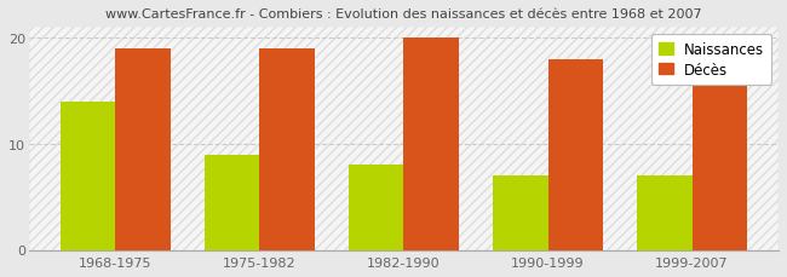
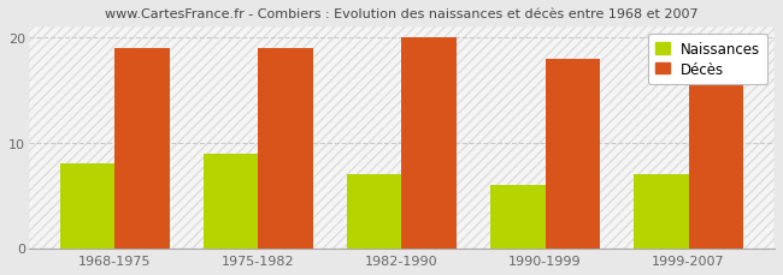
Naissances/1968-1975: 14 -> 8
Naissances/1982-1990: 8 -> 7
Naissances/1990-1999: 7 -> 6
